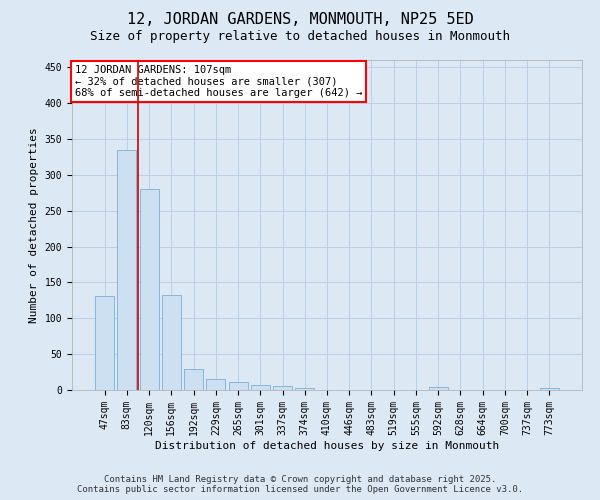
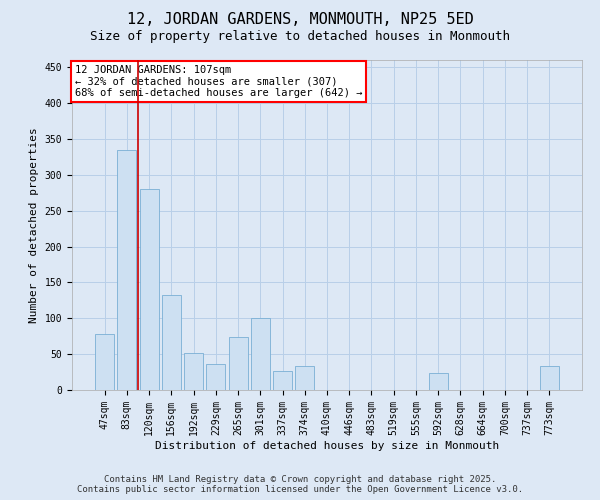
47sqm: 131 -> 78
192sqm: 29 -> 52
229sqm: 15 -> 36
265sqm: 11 -> 74
301sqm: 7 -> 100
337sqm: 6 -> 26
374sqm: 3 -> 34
592sqm: 4 -> 24
773sqm: 3 -> 34
